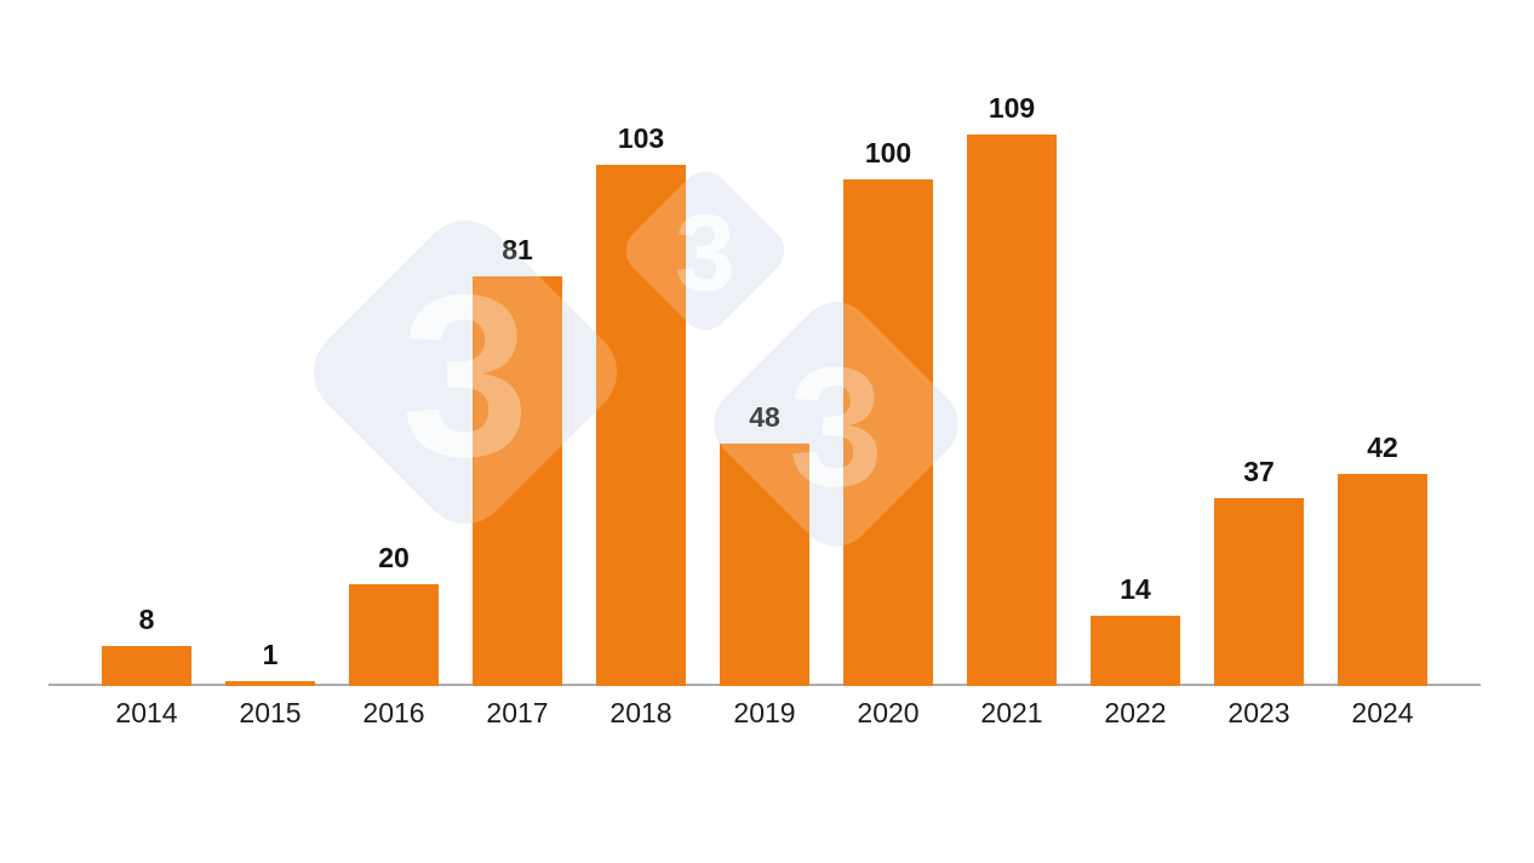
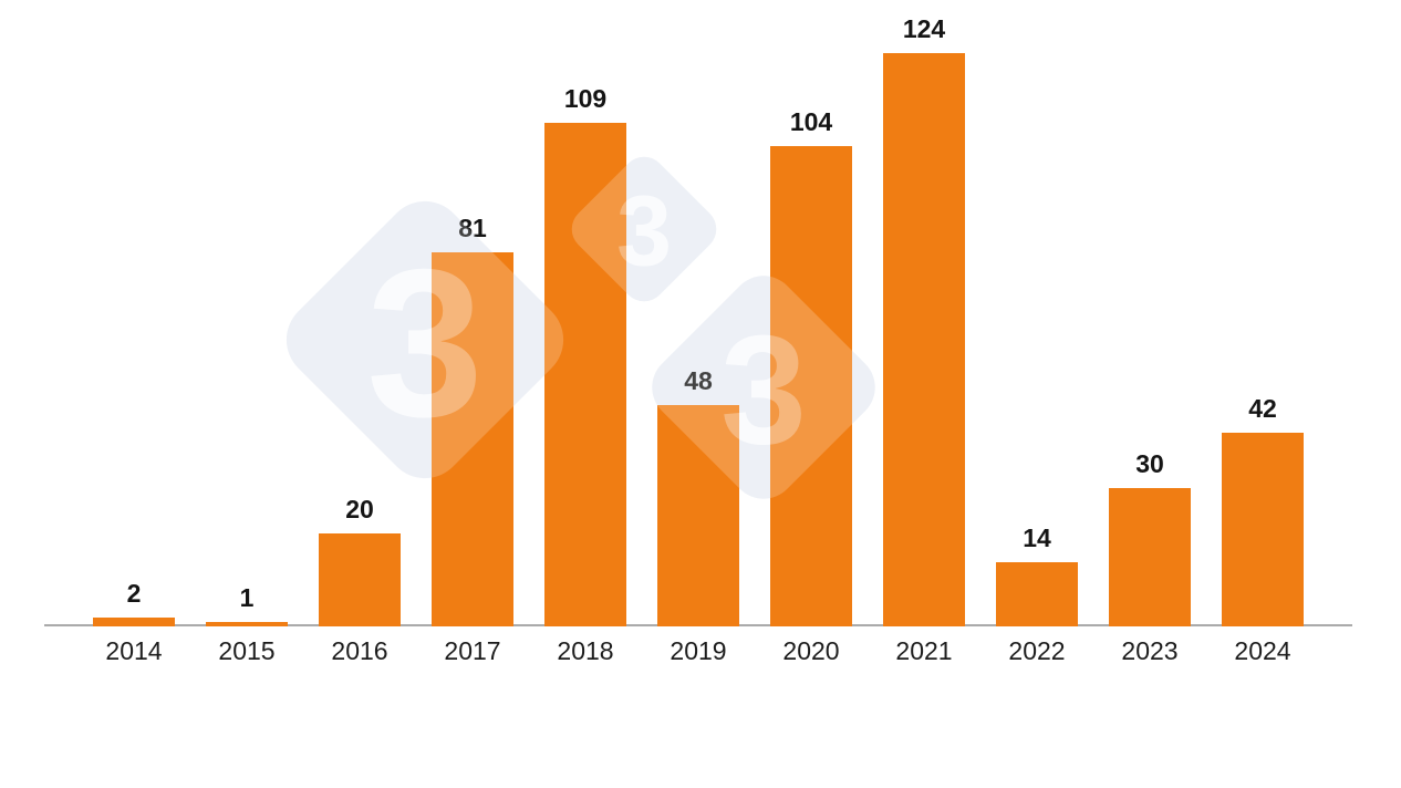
2014: 8 -> 2
2018: 103 -> 109
2020: 100 -> 104
2021: 109 -> 124
2023: 37 -> 30
